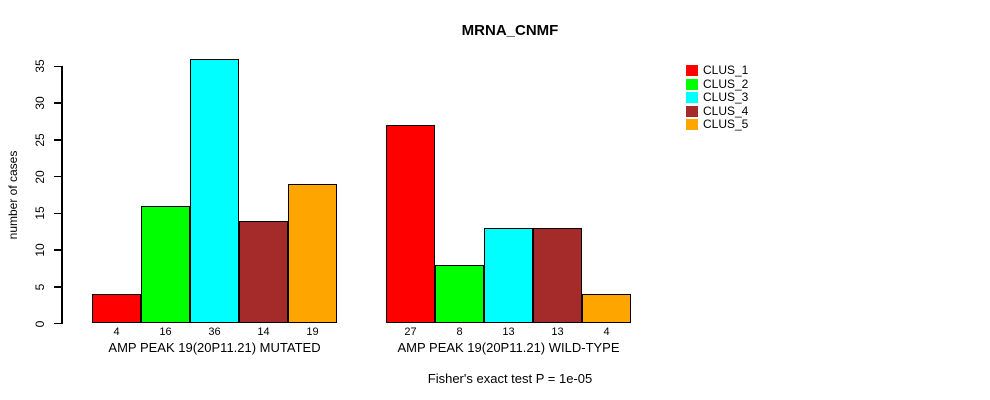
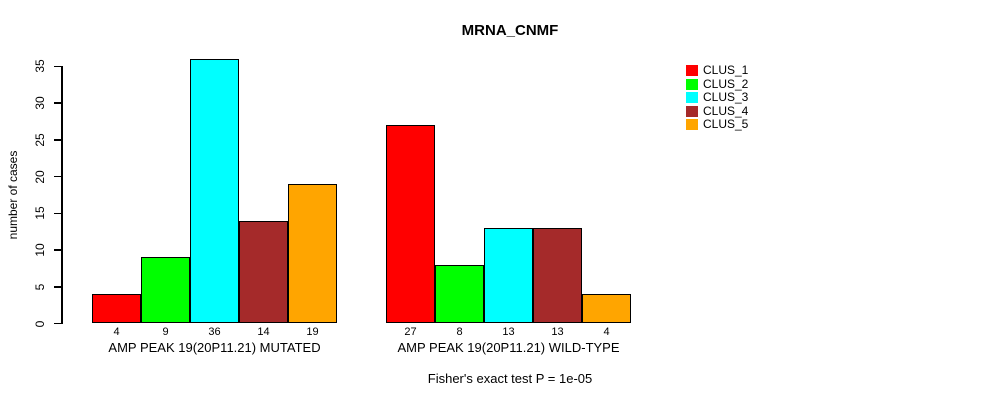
CLUS_2/AMP PEAK 19(20P11.21) MUTATED: 16 -> 9
